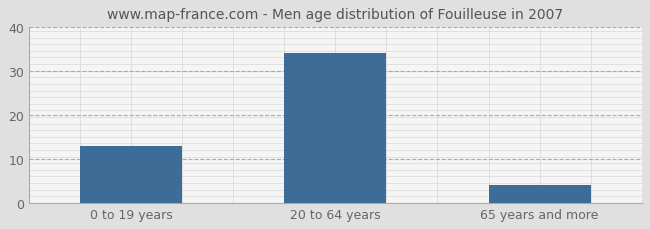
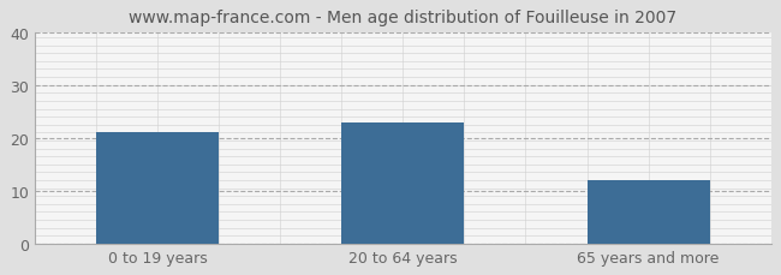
0 to 19 years: 13 -> 21
20 to 64 years: 34 -> 23
65 years and more: 4 -> 12
